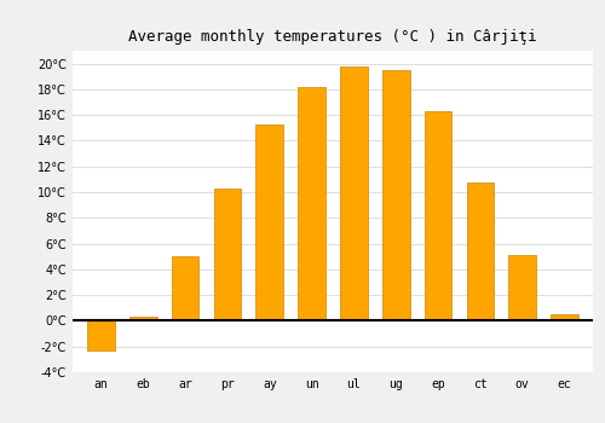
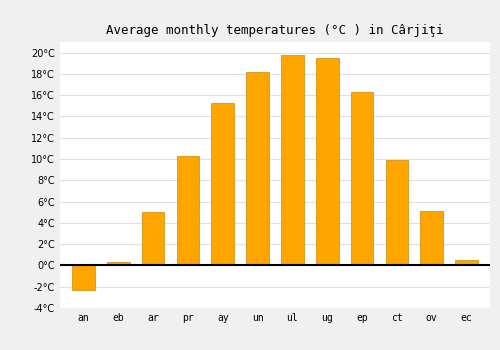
ct: 10.8°C -> 9.9°C
